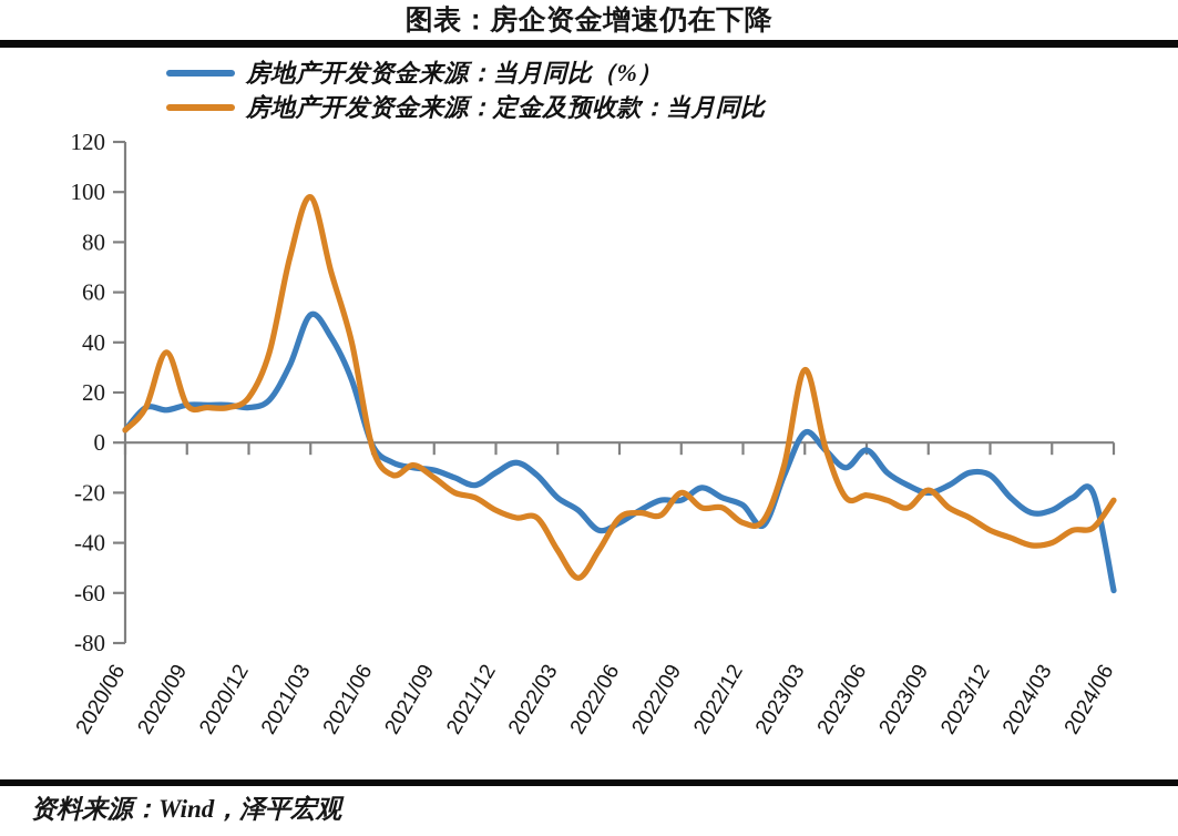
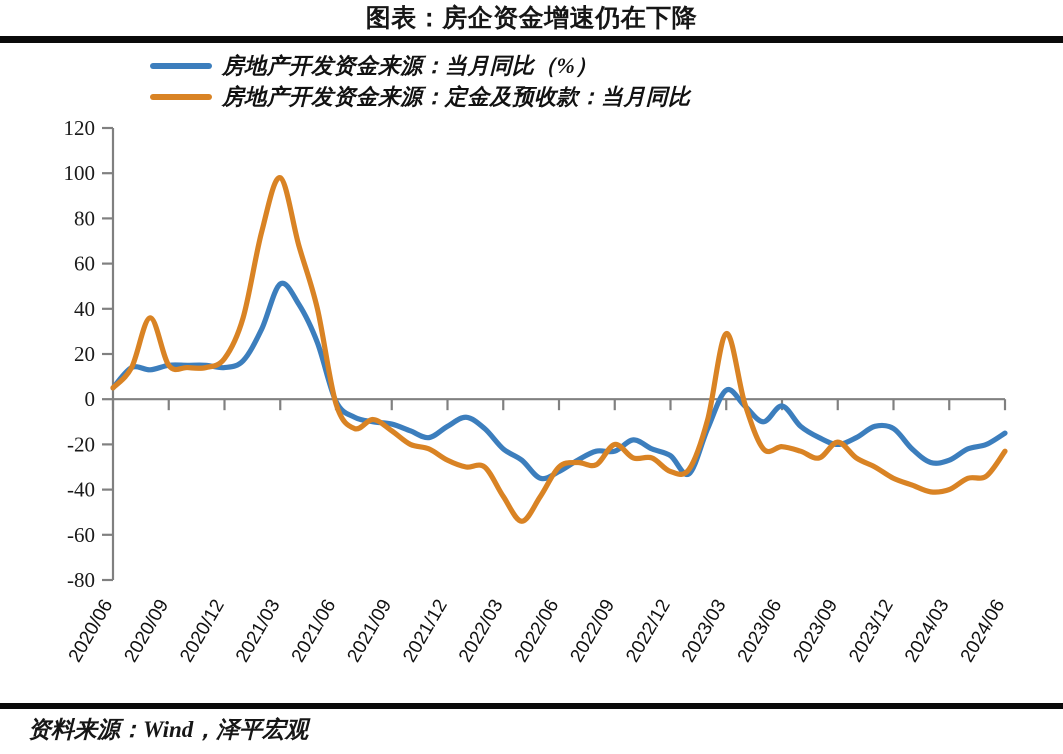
房地产开发资金来源：当月同比（%）/2024/06: -59 -> -15
